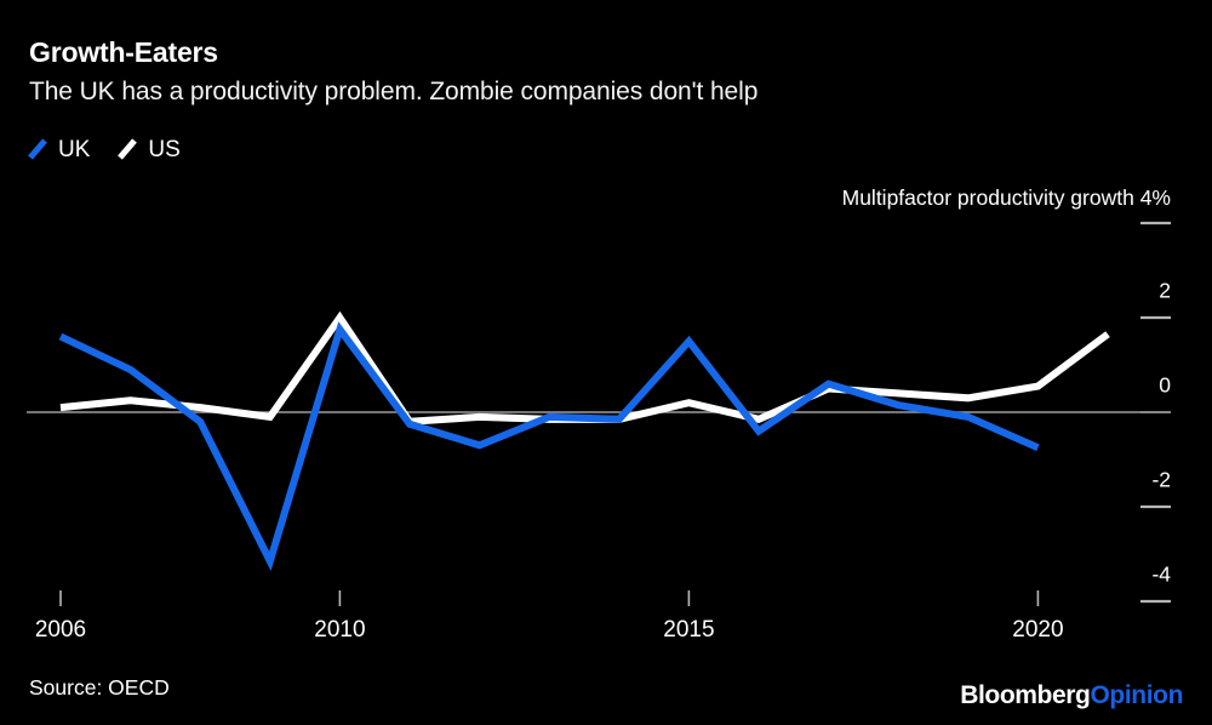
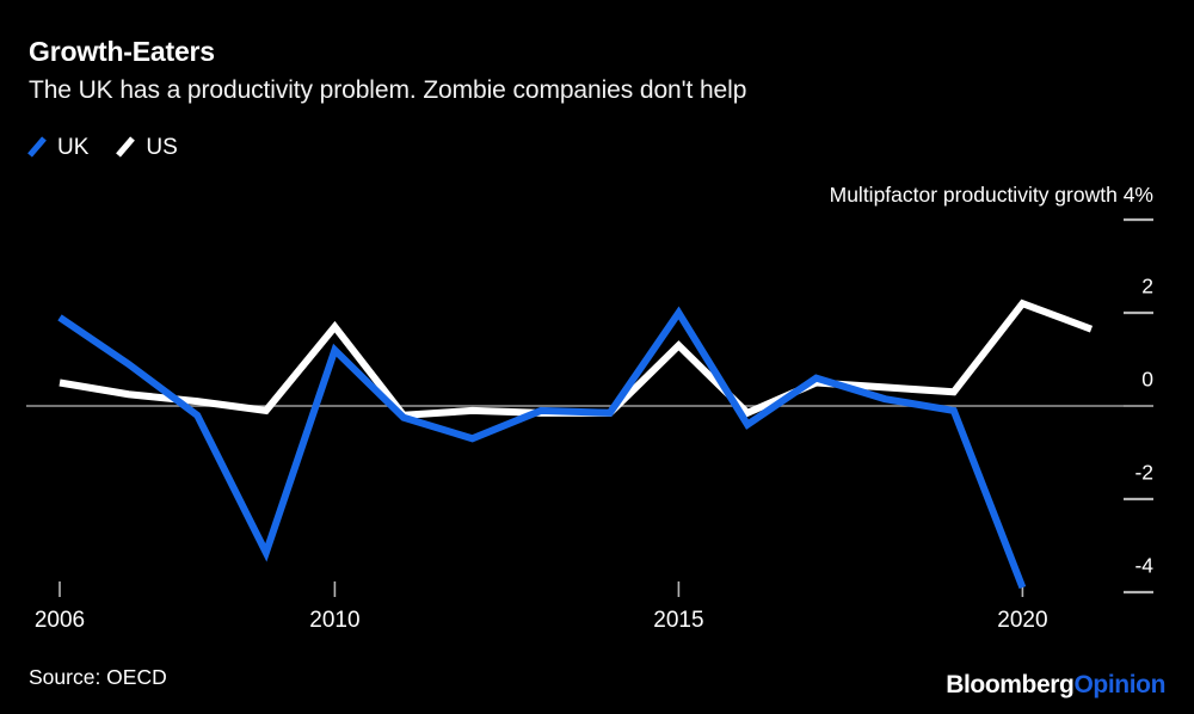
UK/2006: 1.6 -> 1.9
US/2006: 0.1 -> 0.5
UK/2010: 1.8 -> 1.2
US/2010: 2.0 -> 1.7
UK/2015: 1.5 -> 2.0
US/2015: 0.2 -> 1.3
UK/2020: -0.8 -> -3.9
US/2020: 0.6 -> 2.2
